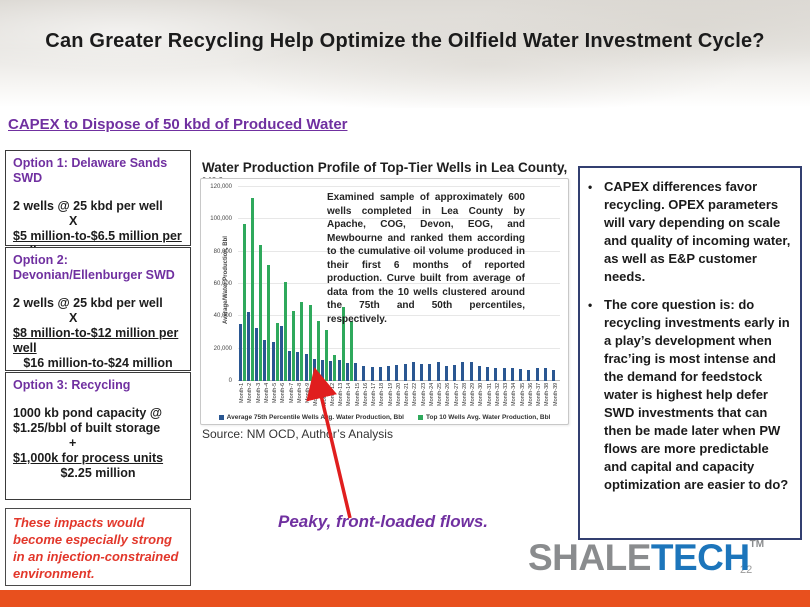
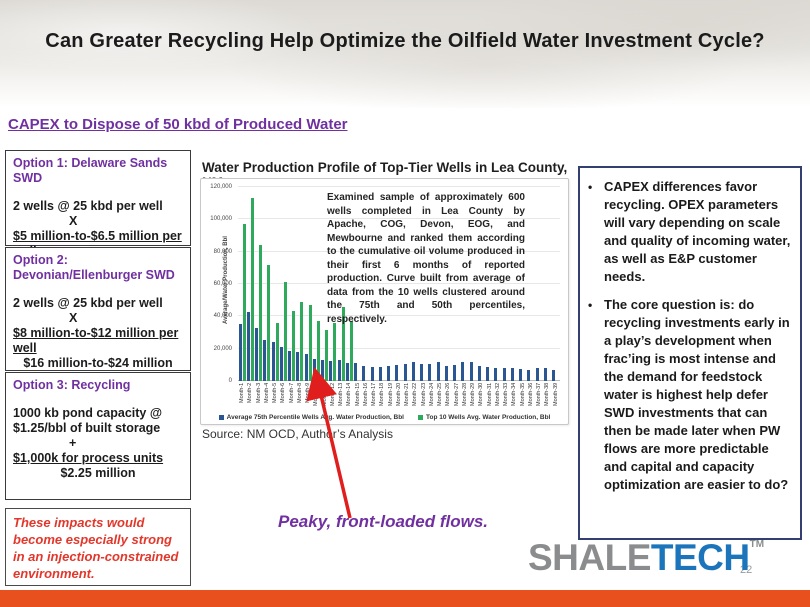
Average 75th Percentile Wells Avg. Water Production, Bbl/Month-6: 34000 -> 21000
Top 10 Wells Avg. Water Production, Bbl/Month-12: 16000 -> 36000
